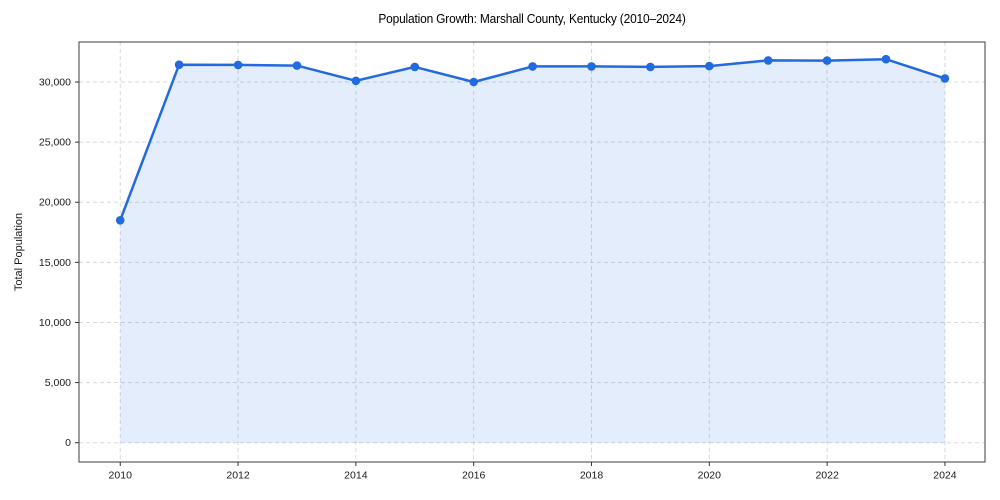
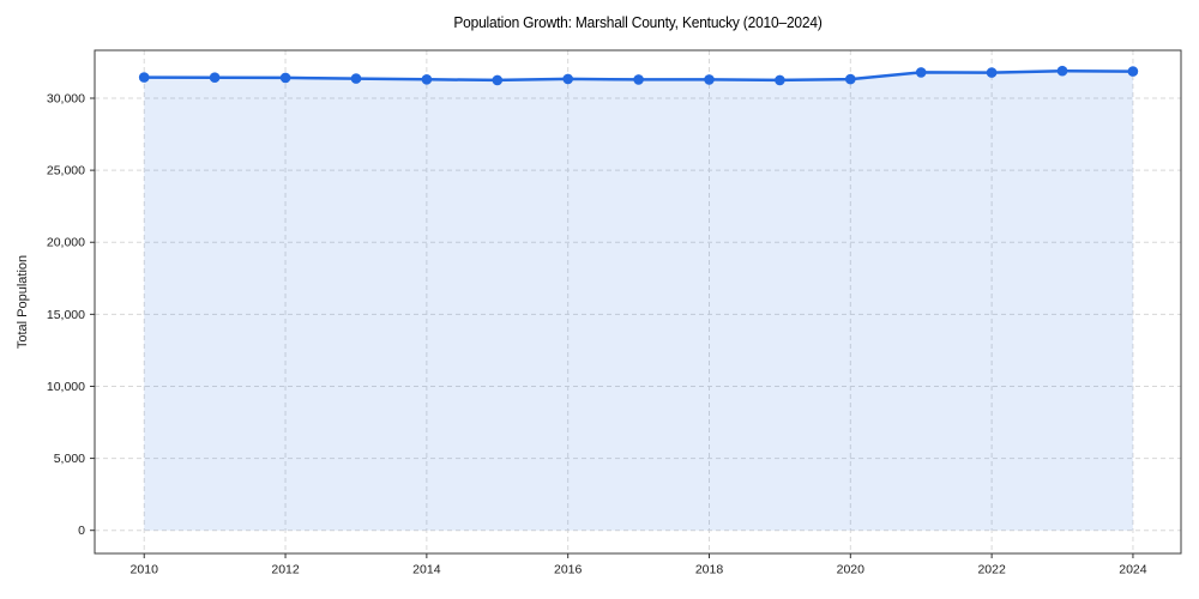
2010: 18500 -> 31400
2014: 30100 -> 31300
2016: 30000 -> 31300
2024: 30300 -> 31900
